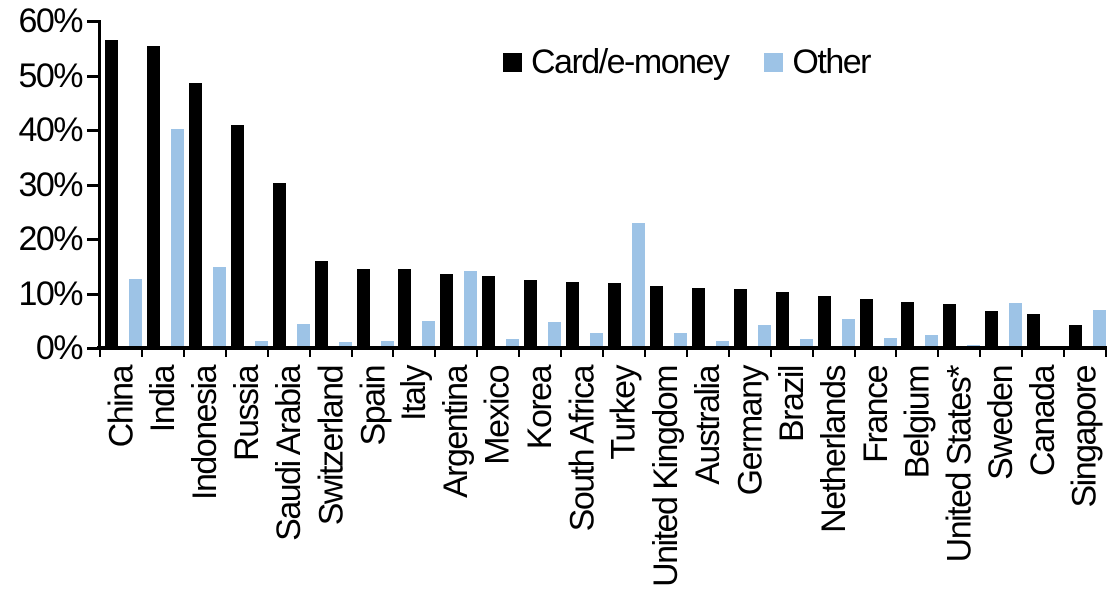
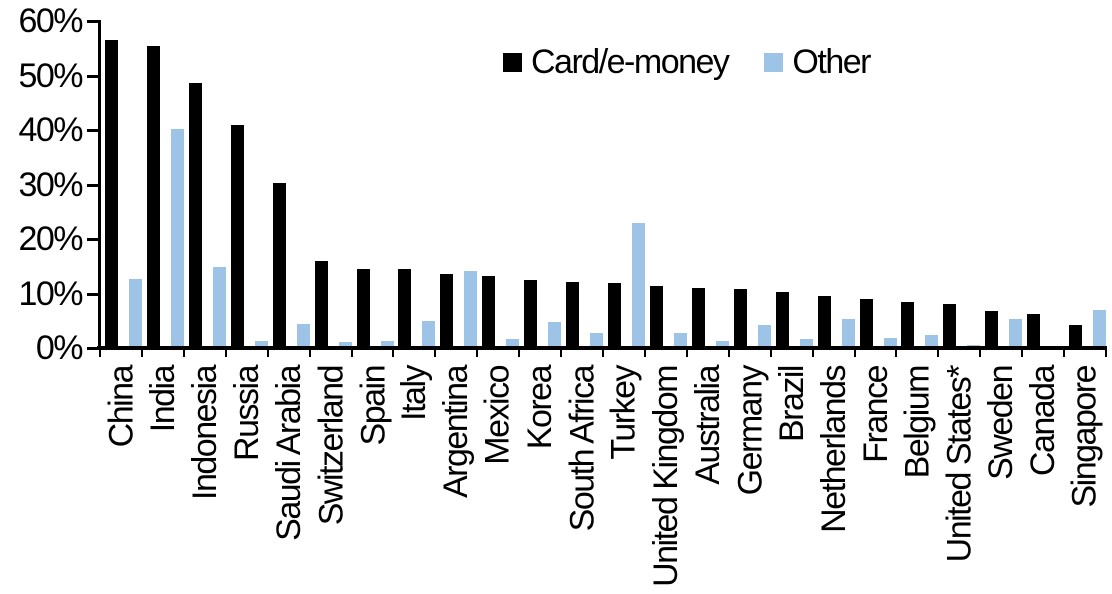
Other/Sweden: 8% -> 5%
